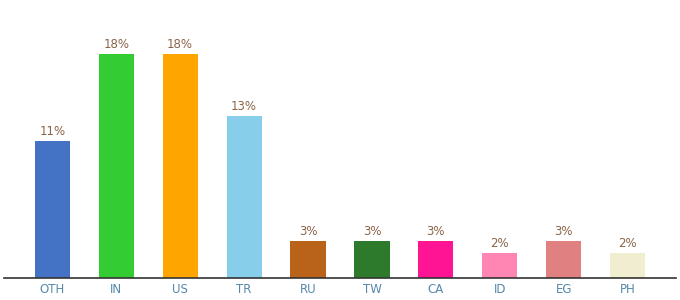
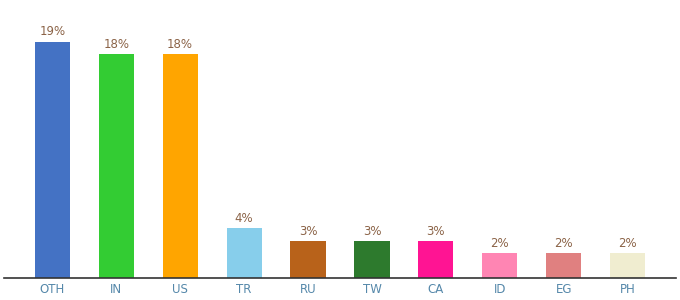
OTH: 11% -> 19%
TR: 13% -> 4%
EG: 3% -> 2%
